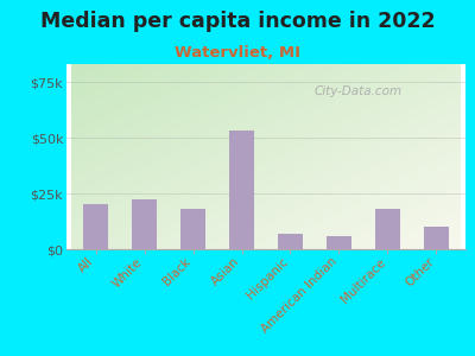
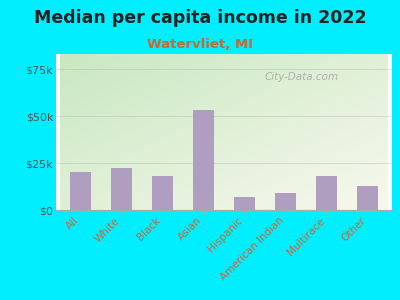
American Indian: $6k -> $9k
Other: $10k -> $13k
